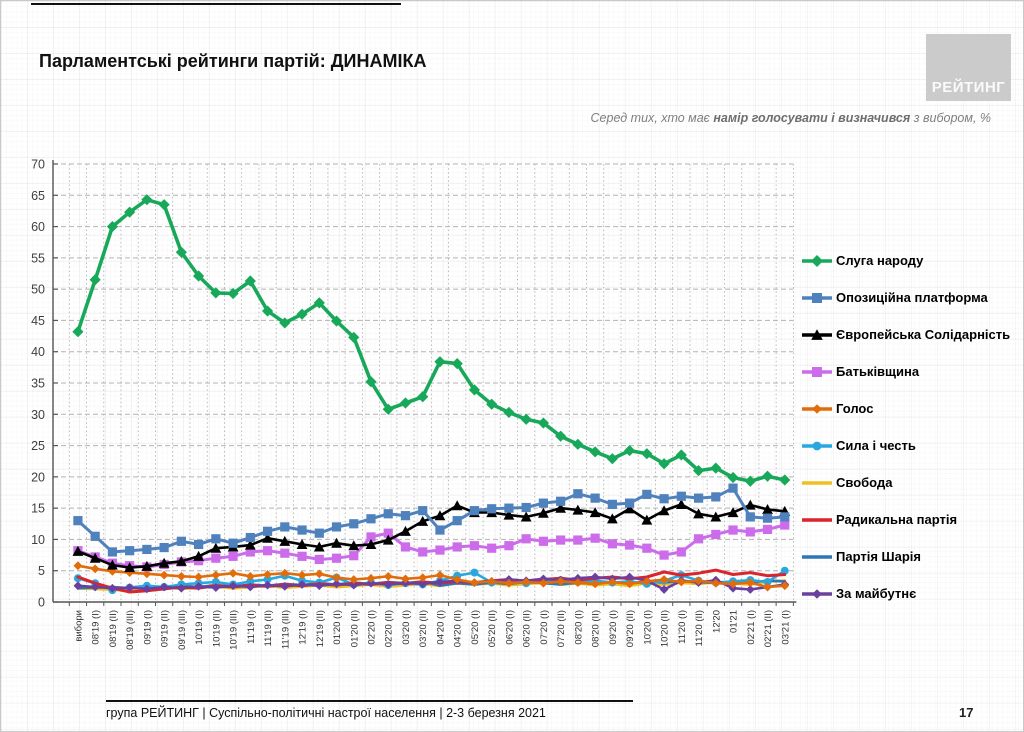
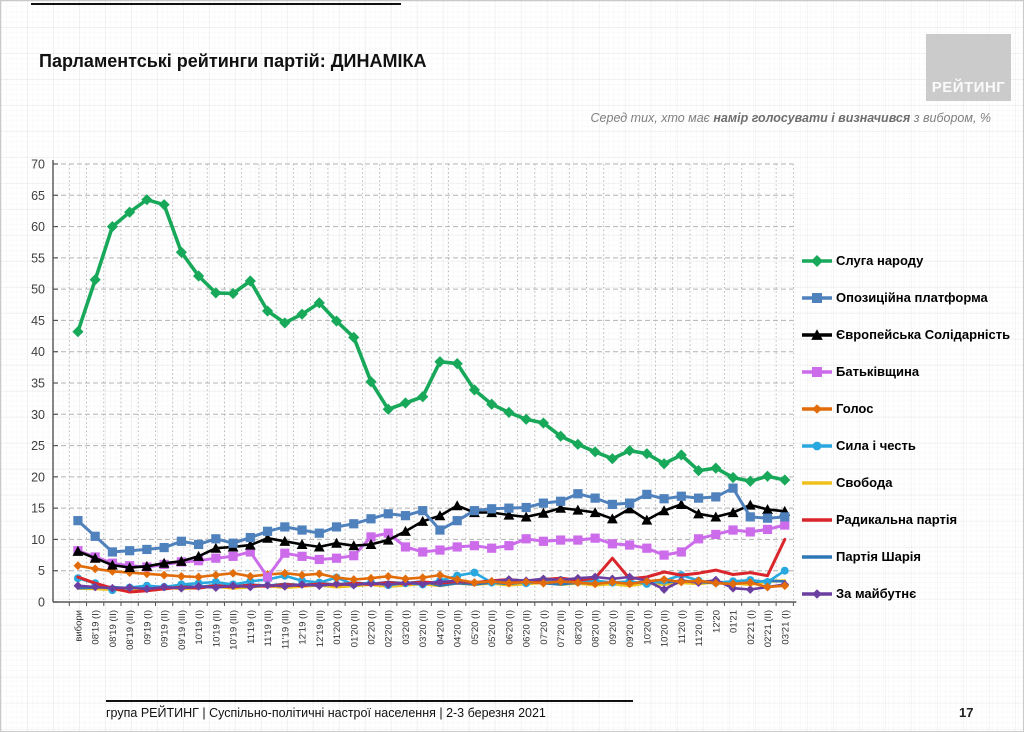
Батьківщина/11'19 (II): 8 -> 4
Радикальна партія/09'20 (I): 4 -> 7
Радикальна партія/03'21 (I): 4 -> 10
